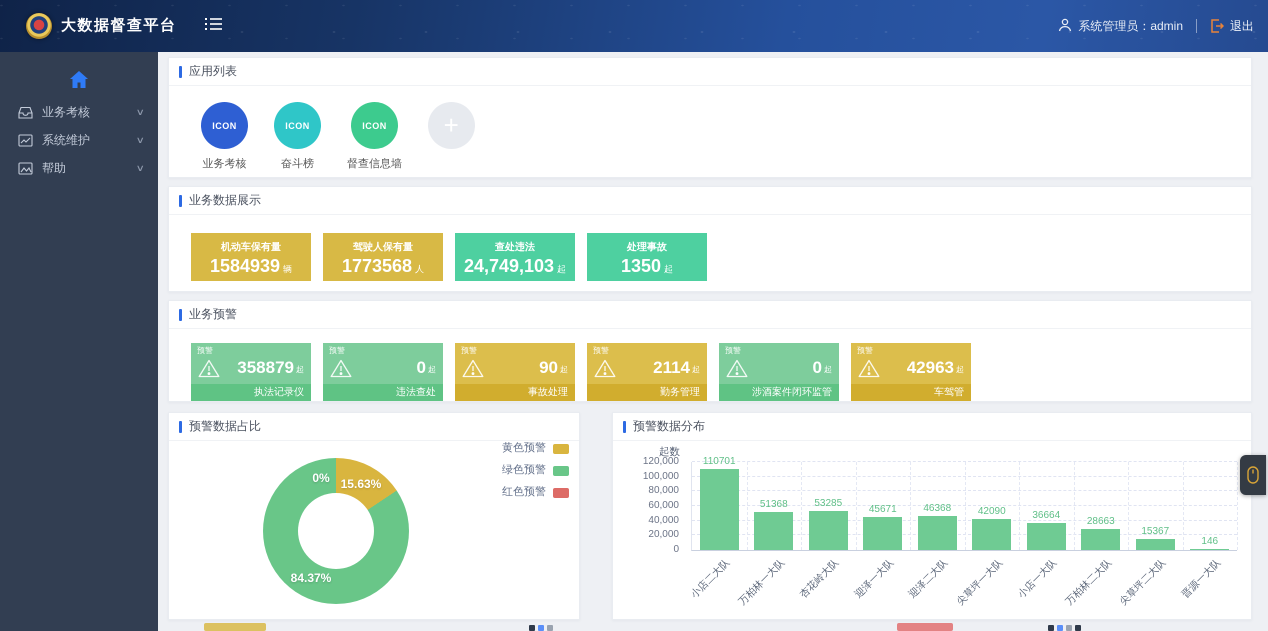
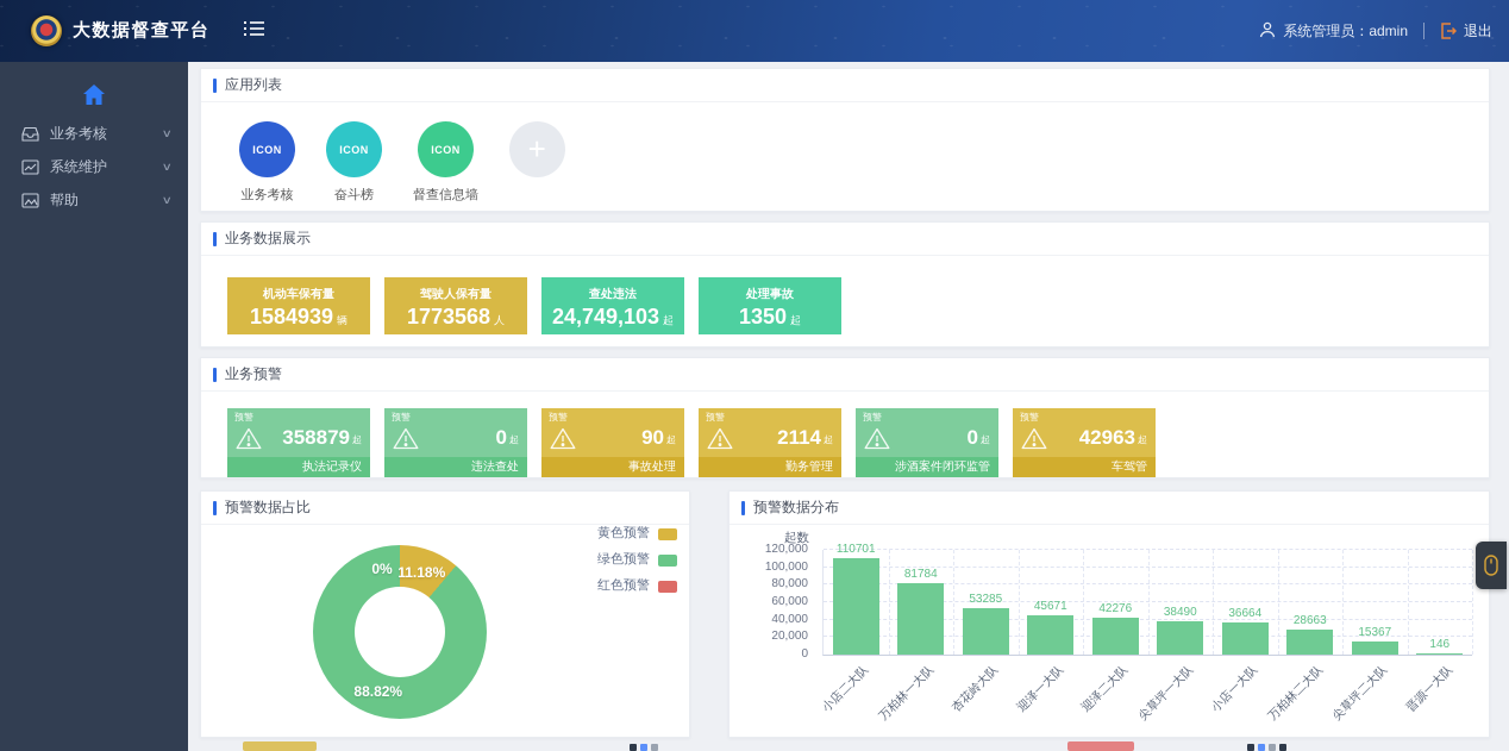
预警数据占比/黄色预警: 15.63% -> 11.18%
预警数据占比/绿色预警: 84.37% -> 88.82%
预警数据分布/万柏林一大队: 51368 -> 81784
预警数据分布/迎泽二大队: 46368 -> 42276
预警数据分布/尖草坪一大队: 42090 -> 38490
